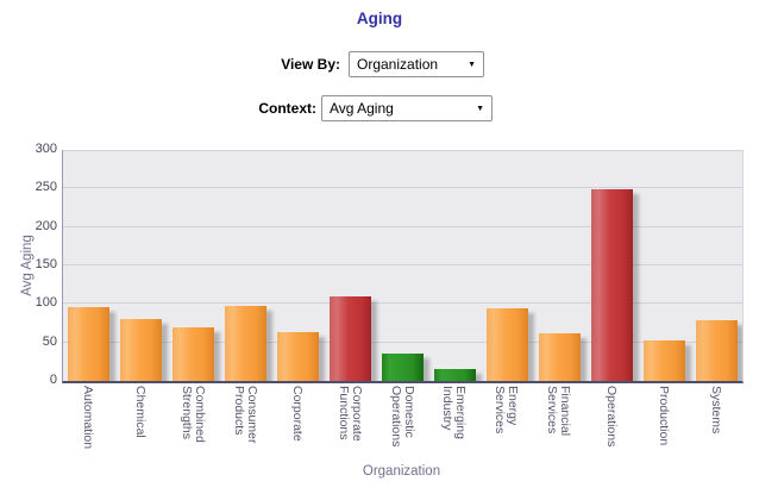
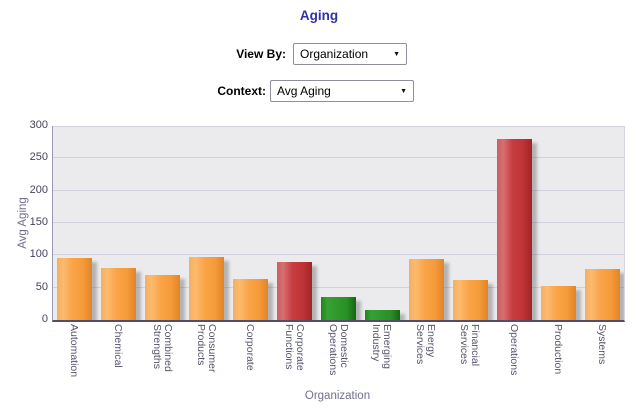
Corporate Functions: 110 -> 90
Operations: 250 -> 280
